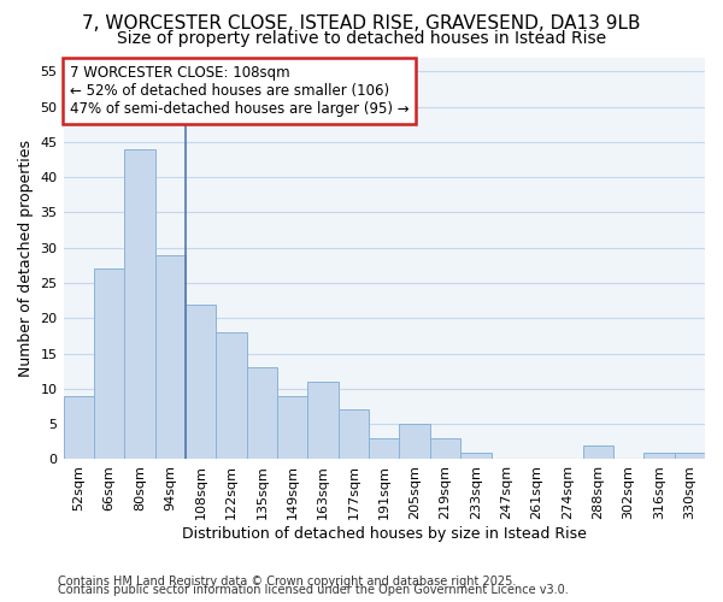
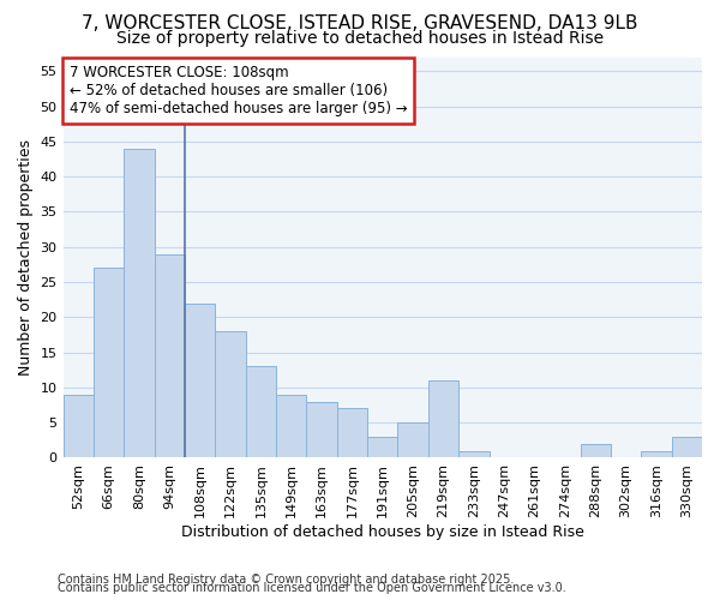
163sqm: 11 -> 8
219sqm: 3 -> 11
330sqm: 1 -> 3
